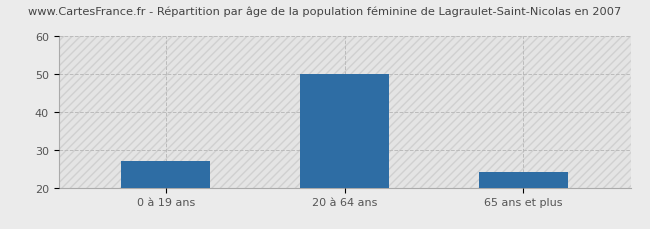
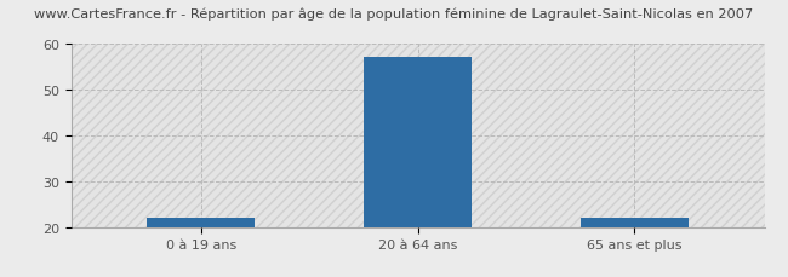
0 à 19 ans: 27 -> 22
20 à 64 ans: 50 -> 57
65 ans et plus: 24 -> 22
